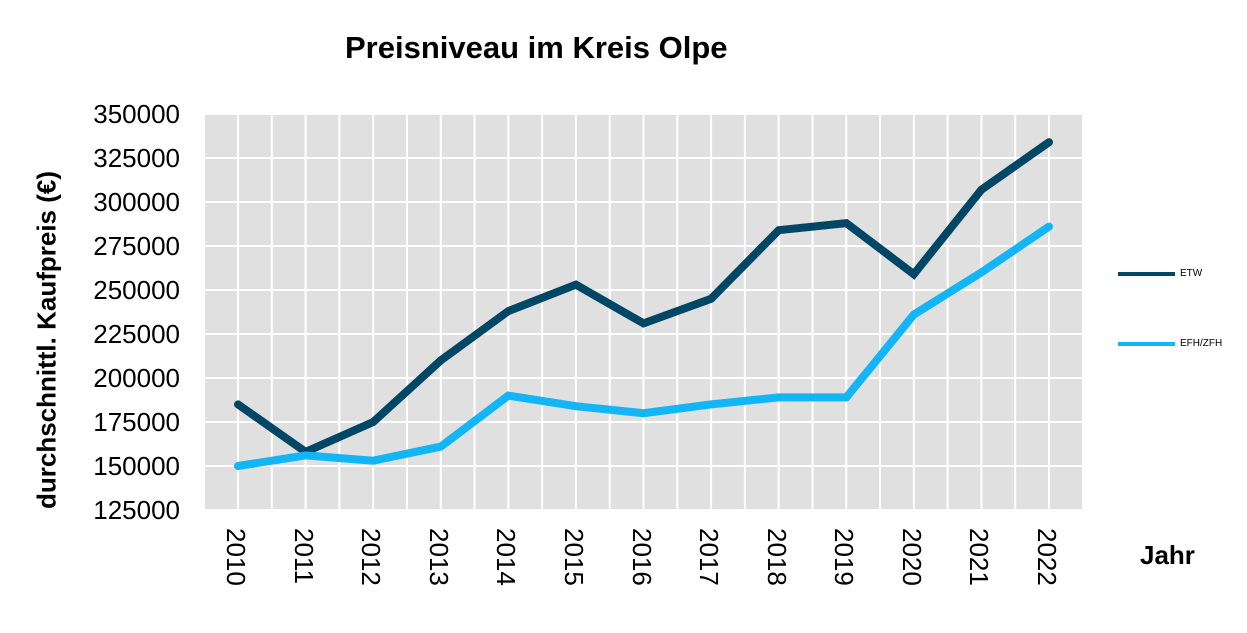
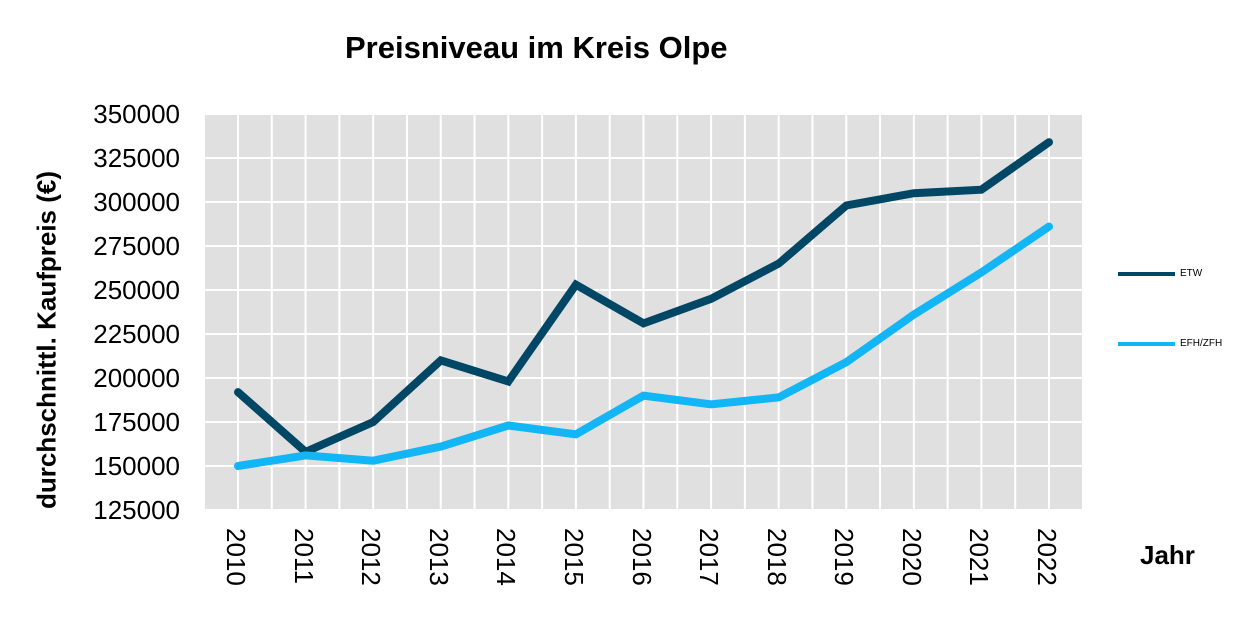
ETW/2010: 185000 -> 192000
ETW/2014: 238000 -> 198000
EFH/ZFH/2014: 190000 -> 173000
EFH/ZFH/2015: 184000 -> 168000
EFH/ZFH/2016: 180000 -> 190000
ETW/2018: 284000 -> 265000
ETW/2019: 288000 -> 298000
EFH/ZFH/2019: 189000 -> 209000
ETW/2020: 259000 -> 305000
